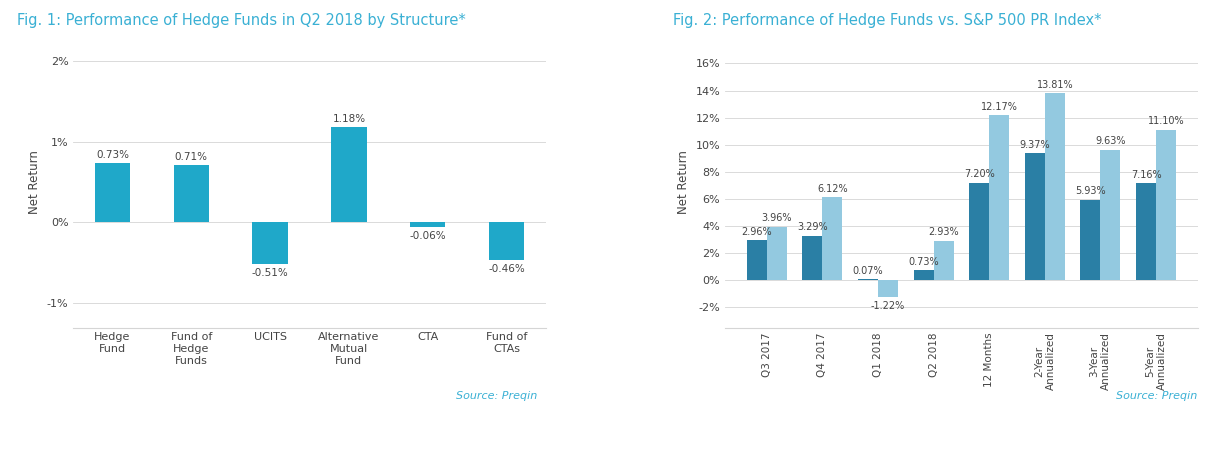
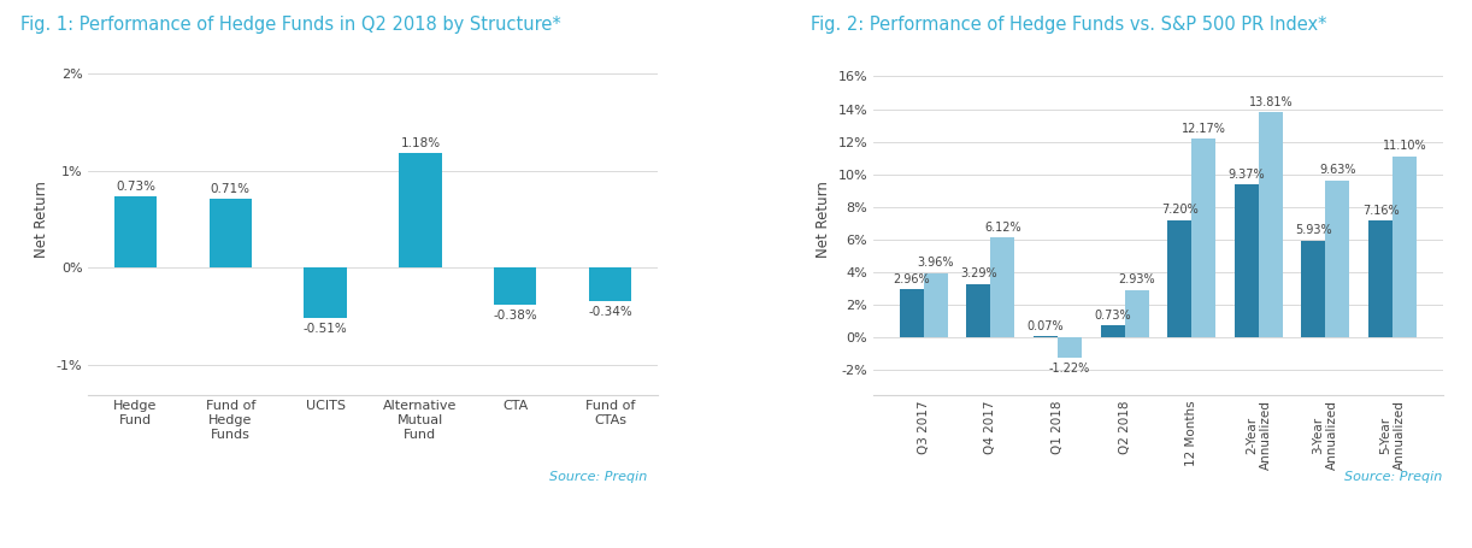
Fig. 1: Performance of Hedge Funds in Q2 2018 by Structure*/CTA: -0.06% -> -0.38%
Fig. 1: Performance of Hedge Funds in Q2 2018 by Structure*/Fund of CTAs: -0.46% -> -0.34%
